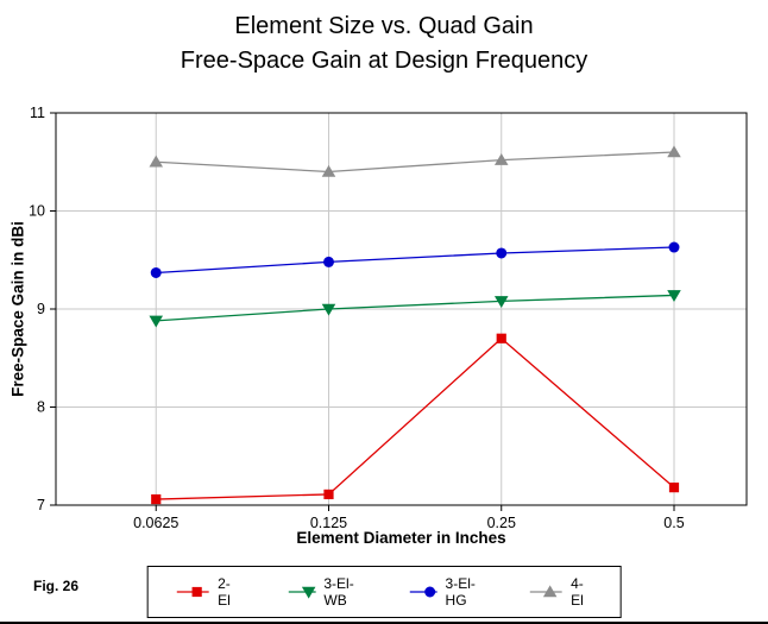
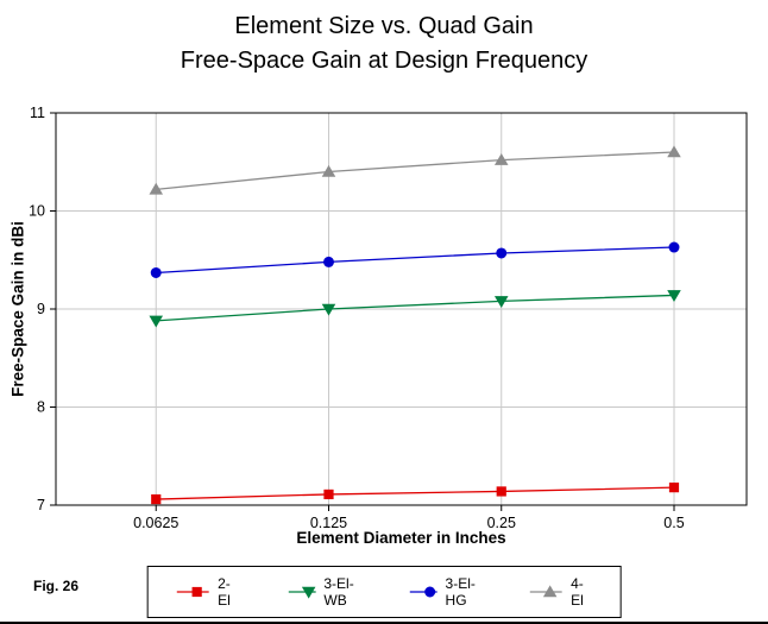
4-El/0.0625: 10.5 -> 10.2
2-El/0.25: 8.7 -> 7.1
